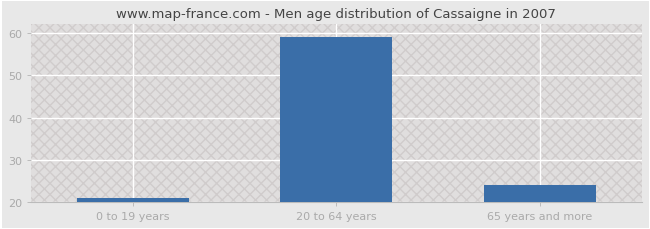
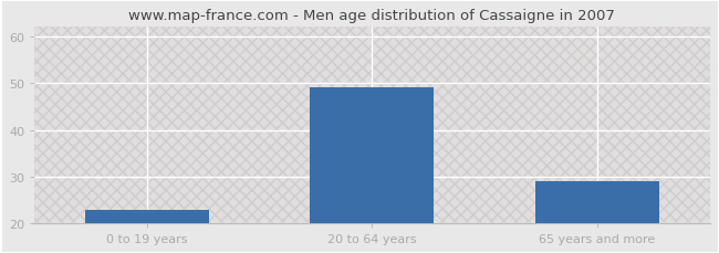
0 to 19 years: 21 -> 23
20 to 64 years: 59 -> 49
65 years and more: 24 -> 29
